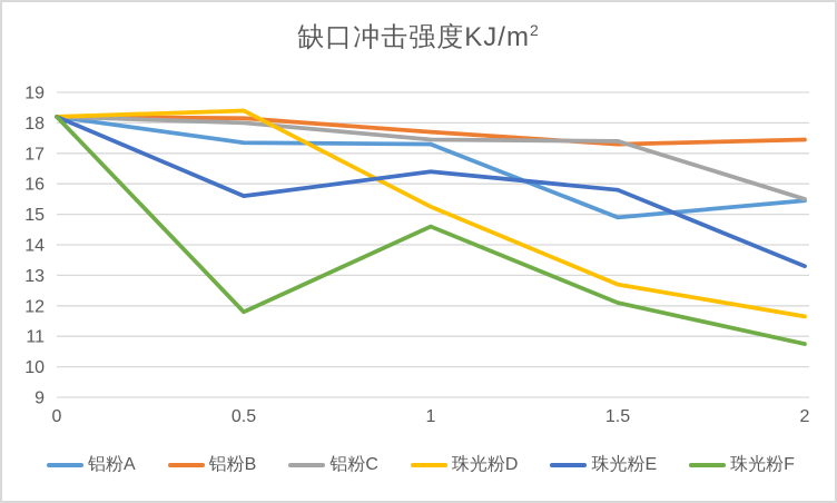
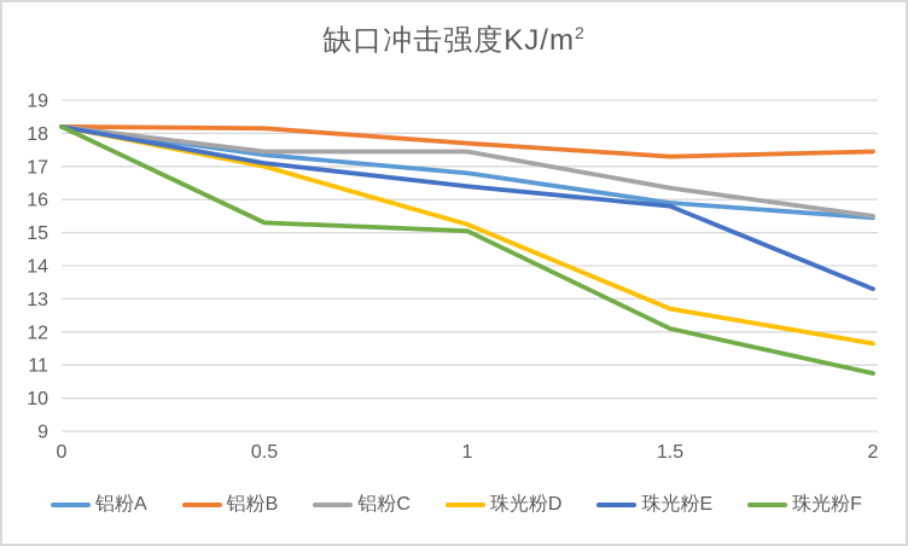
铝粉C/0.5: 18.0 -> 17.4
珠光粉D/0.5: 18.4 -> 17.0
珠光粉E/0.5: 15.6 -> 17.1
珠光粉F/0.5: 11.8 -> 15.3
铝粉A/1: 17.3 -> 16.8
珠光粉F/1: 14.6 -> 15.1
铝粉A/1.5: 14.9 -> 15.9
铝粉C/1.5: 17.4 -> 16.4
